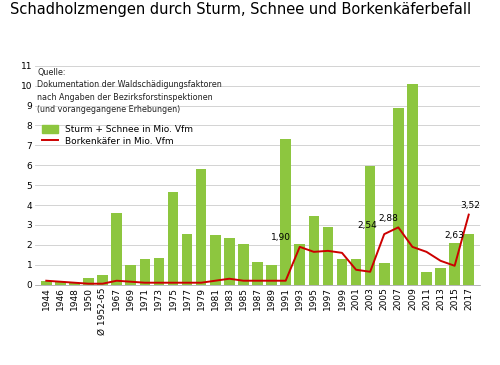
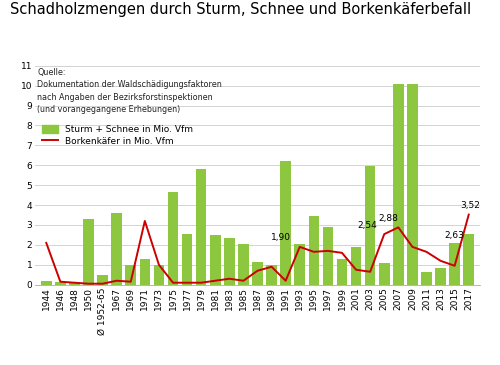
Borkenkäfer in Mio. Vfm/1944: 0.2 -> 2.1
Sturm + Schnee in Mio. Vfm/1950: 0.3 -> 3.3
Borkenkäfer in Mio. Vfm/1971: 0.1 -> 3.2
Sturm + Schnee in Mio. Vfm/1973: 1.4 -> 1.0
Borkenkäfer in Mio. Vfm/1973: 0.1 -> 1.0
Borkenkäfer in Mio. Vfm/1987: 0.2 -> 0.7
Borkenkäfer in Mio. Vfm/1989: 0.2 -> 0.9
Sturm + Schnee in Mio. Vfm/1991: 7.3 -> 6.2
Sturm + Schnee in Mio. Vfm/2001: 1.3 -> 1.9
Sturm + Schnee in Mio. Vfm/2007: 8.9 -> 10.1
